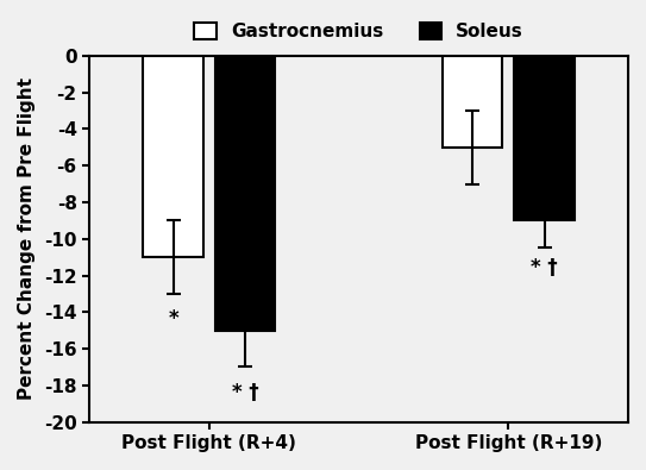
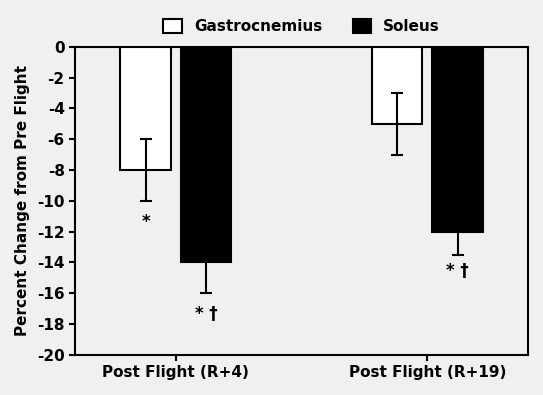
Gastrocnemius/Post Flight (R+4): -11 -> -8
Soleus/Post Flight (R+4): -15 -> -14
Soleus/Post Flight (R+19): -9 -> -12
